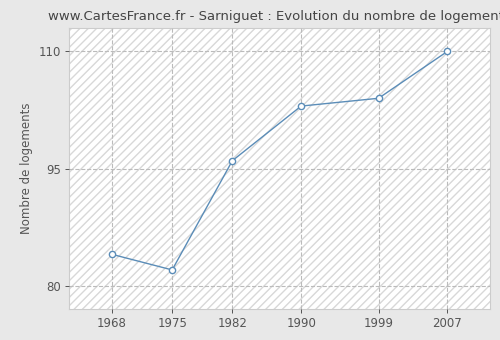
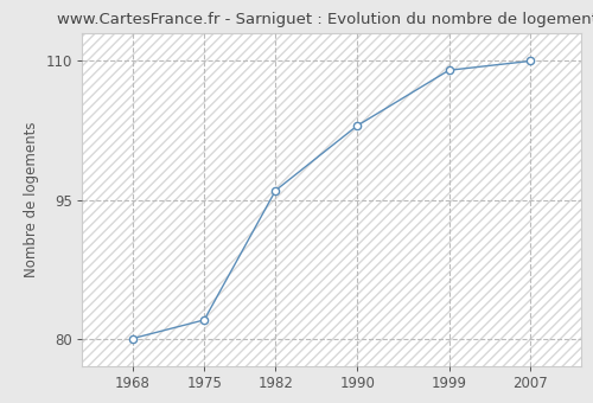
1968: 84 -> 80
1999: 104 -> 109
